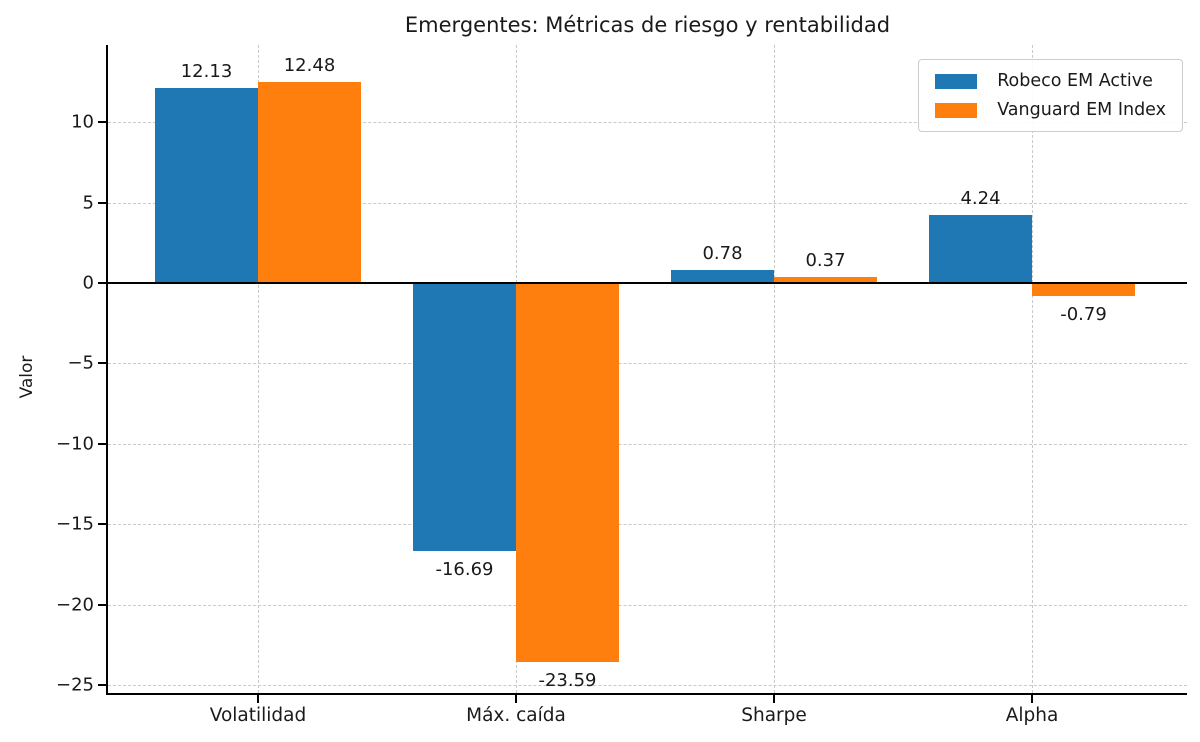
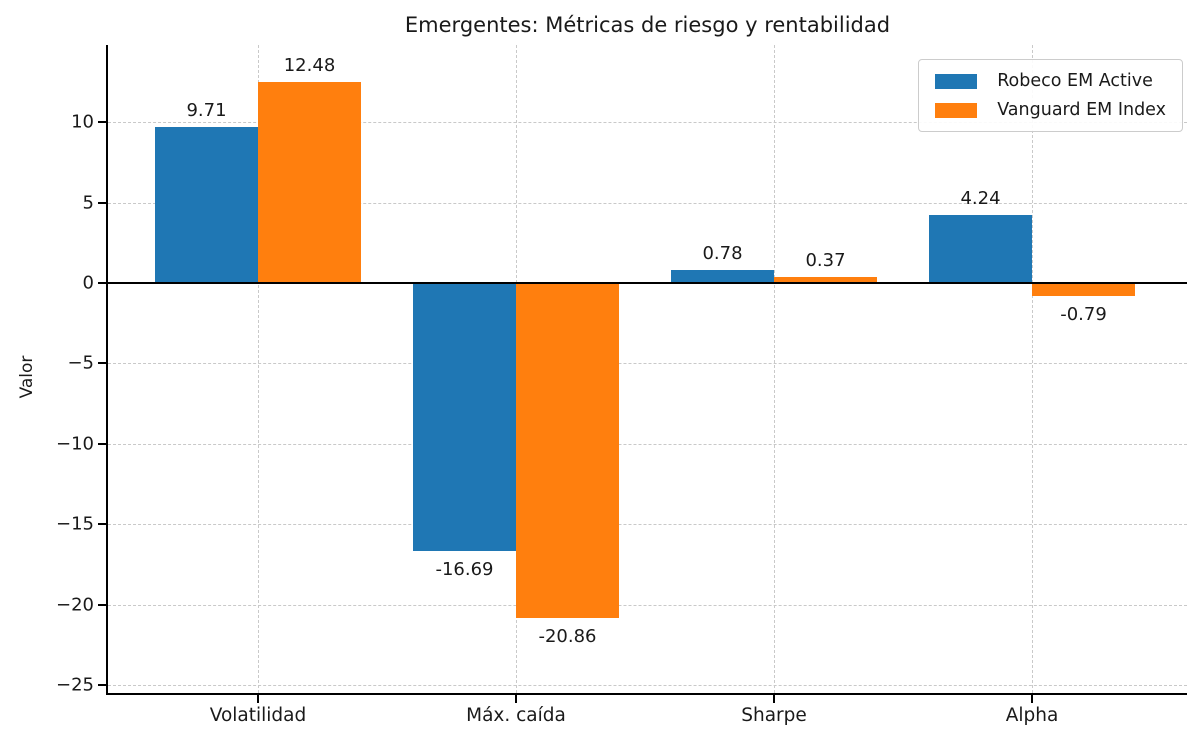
Robeco EM Active/Volatilidad: 12.13 -> 9.71
Vanguard EM Index/Máx. caída: -23.59 -> -20.86
